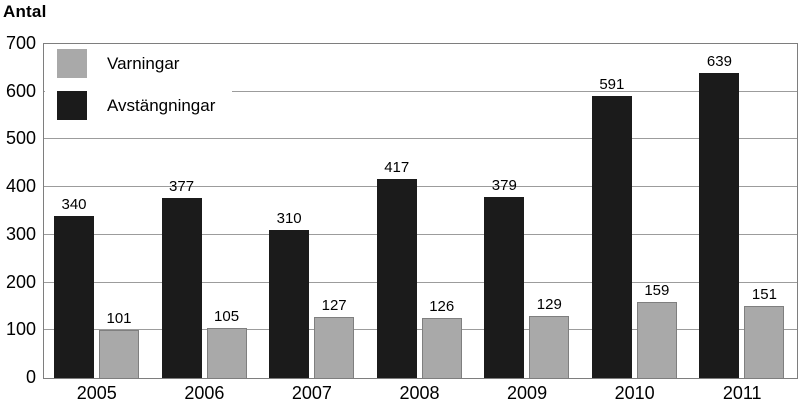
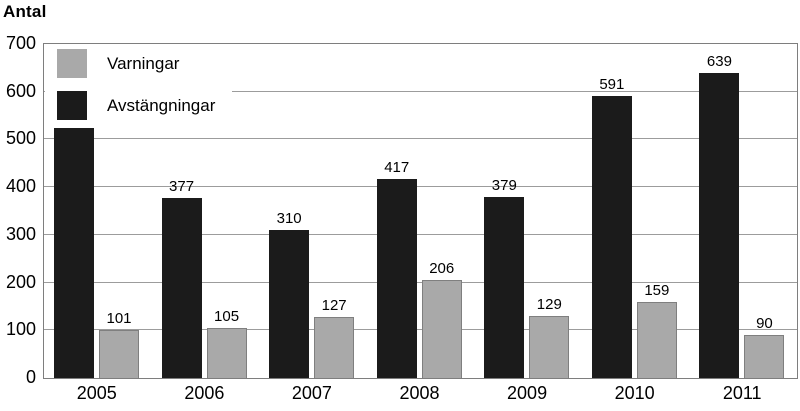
Avstängningar/2005: 340 -> 547
Varningar/2008: 126 -> 206
Varningar/2011: 151 -> 90
